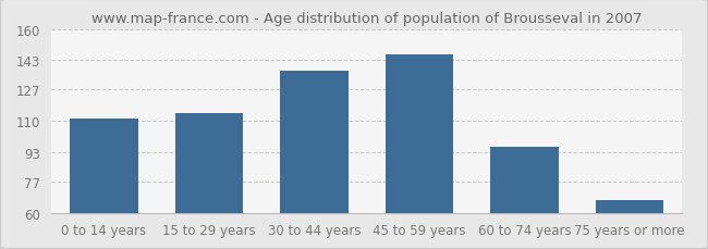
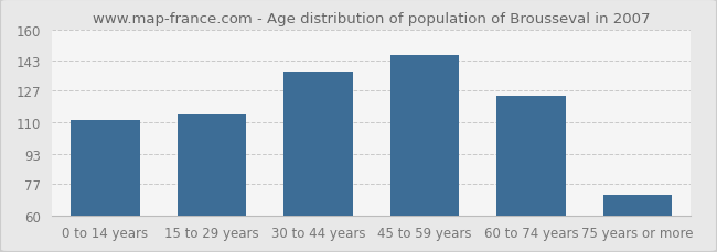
60 to 74 years: 96 -> 124
75 years or more: 67 -> 71
